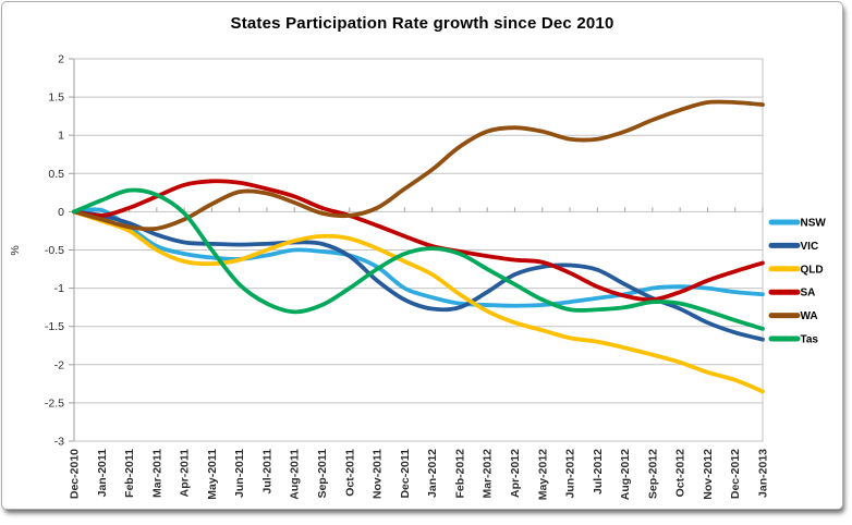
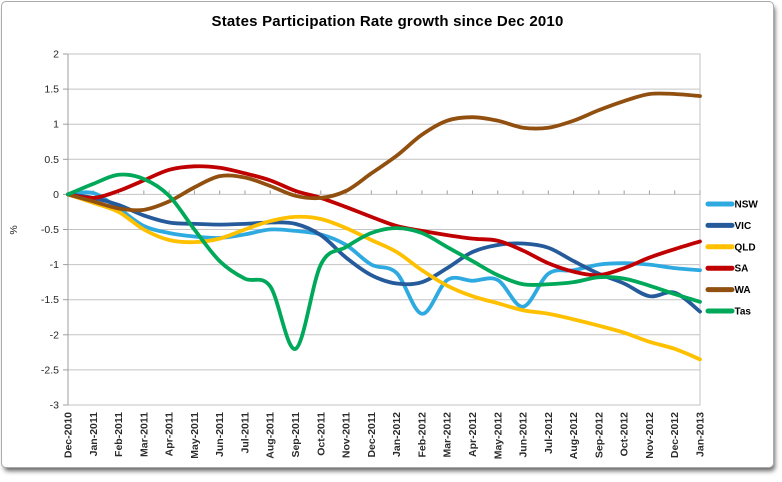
Tas/Sep-2011: -1.2 -> -2.2
NSW/Feb-2012: -1.2 -> -1.7
NSW/Jun-2012: -1.2 -> -1.6
VIC/Dec-2012: -1.6 -> -1.4
